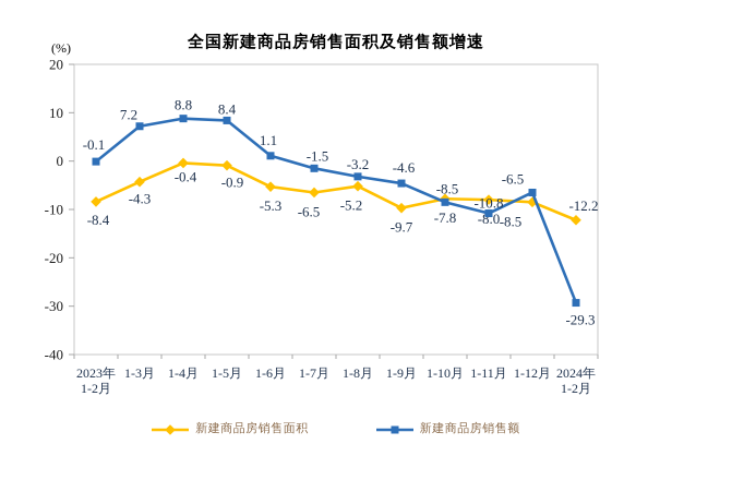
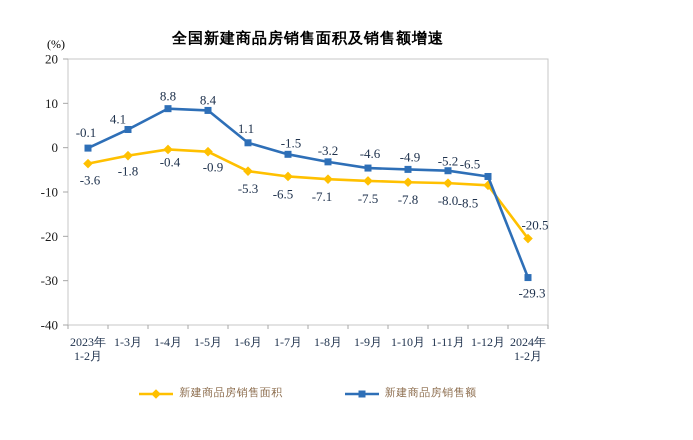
新建商品房销售面积/2023年 1-2月: -8.4 -> -3.6
新建商品房销售面积/1-3月: -4.3 -> -1.8
新建商品房销售额/1-3月: 7.2 -> 4.1
新建商品房销售面积/1-8月: -5.2 -> -7.1
新建商品房销售面积/1-9月: -9.7 -> -7.5
新建商品房销售额/1-10月: -8.5 -> -4.9
新建商品房销售额/1-11月: -10.8 -> -5.2
新建商品房销售面积/2024年 1-2月: -12.2 -> -20.5
